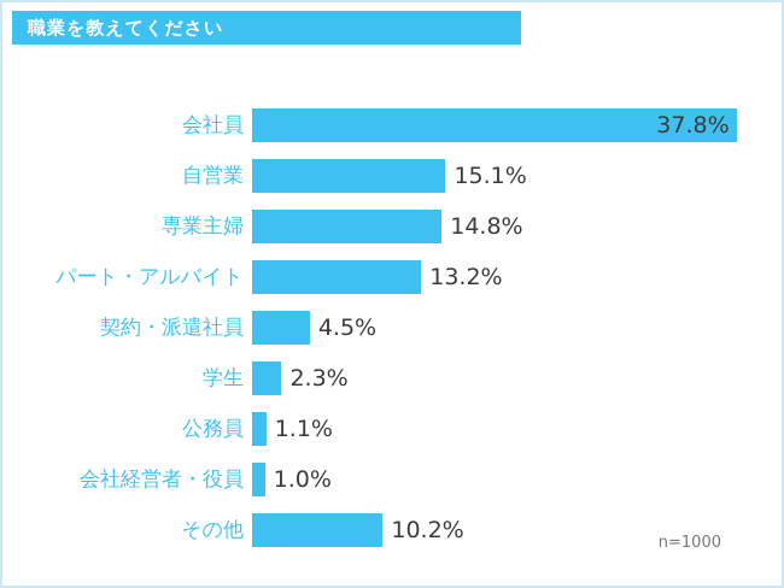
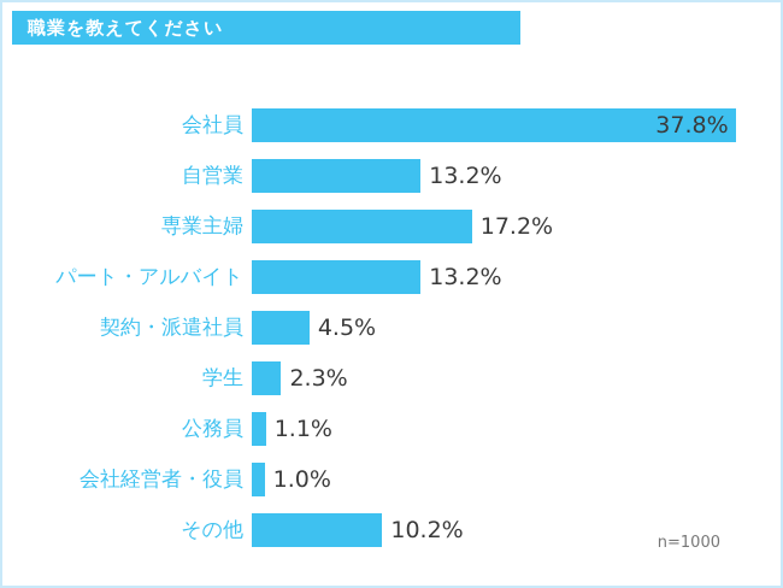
自営業: 15.1% -> 13.2%
専業主婦: 14.8% -> 17.2%
